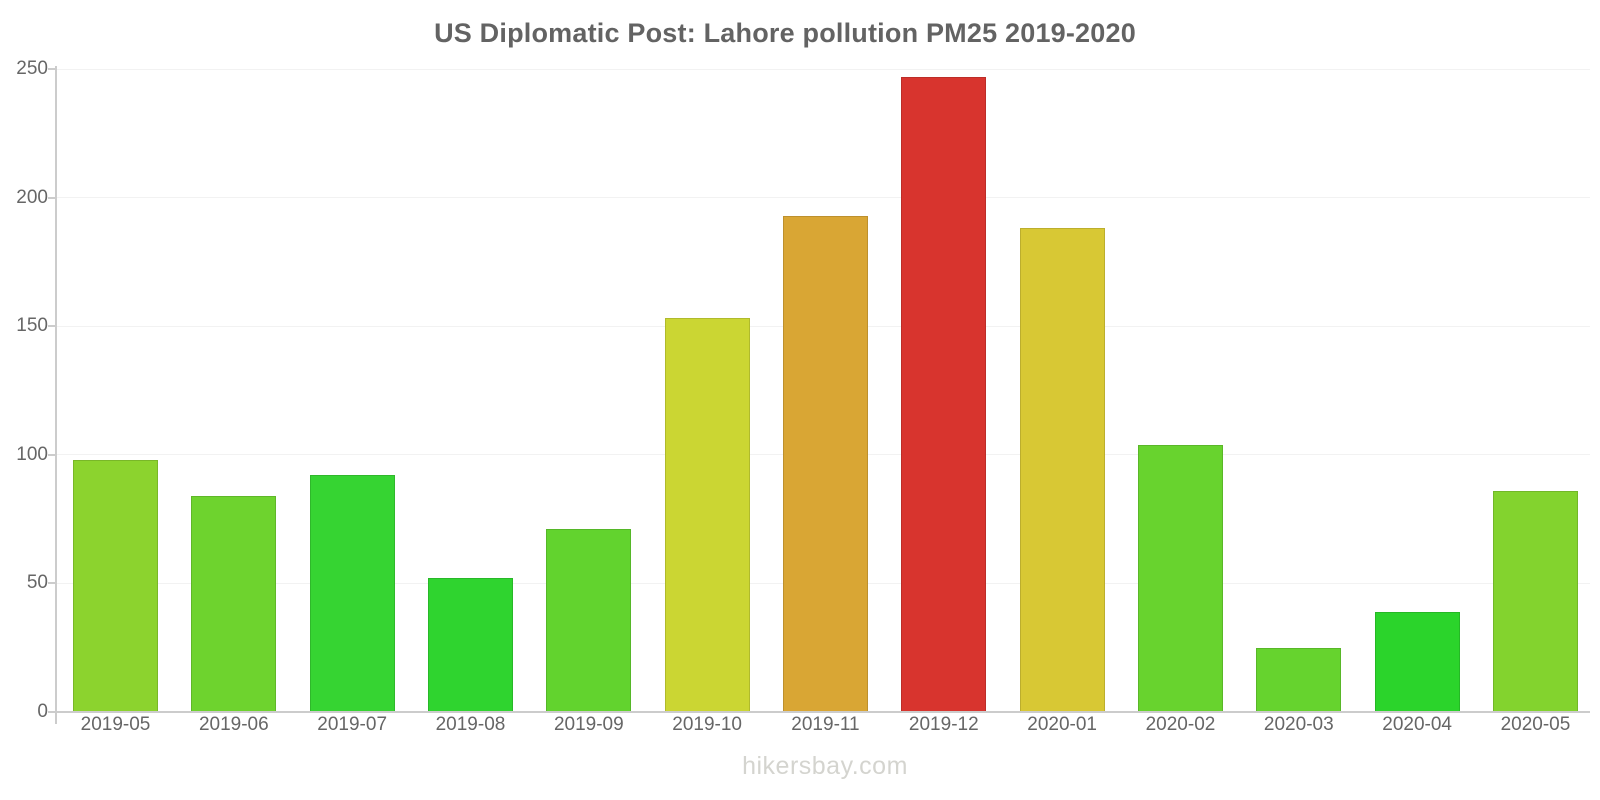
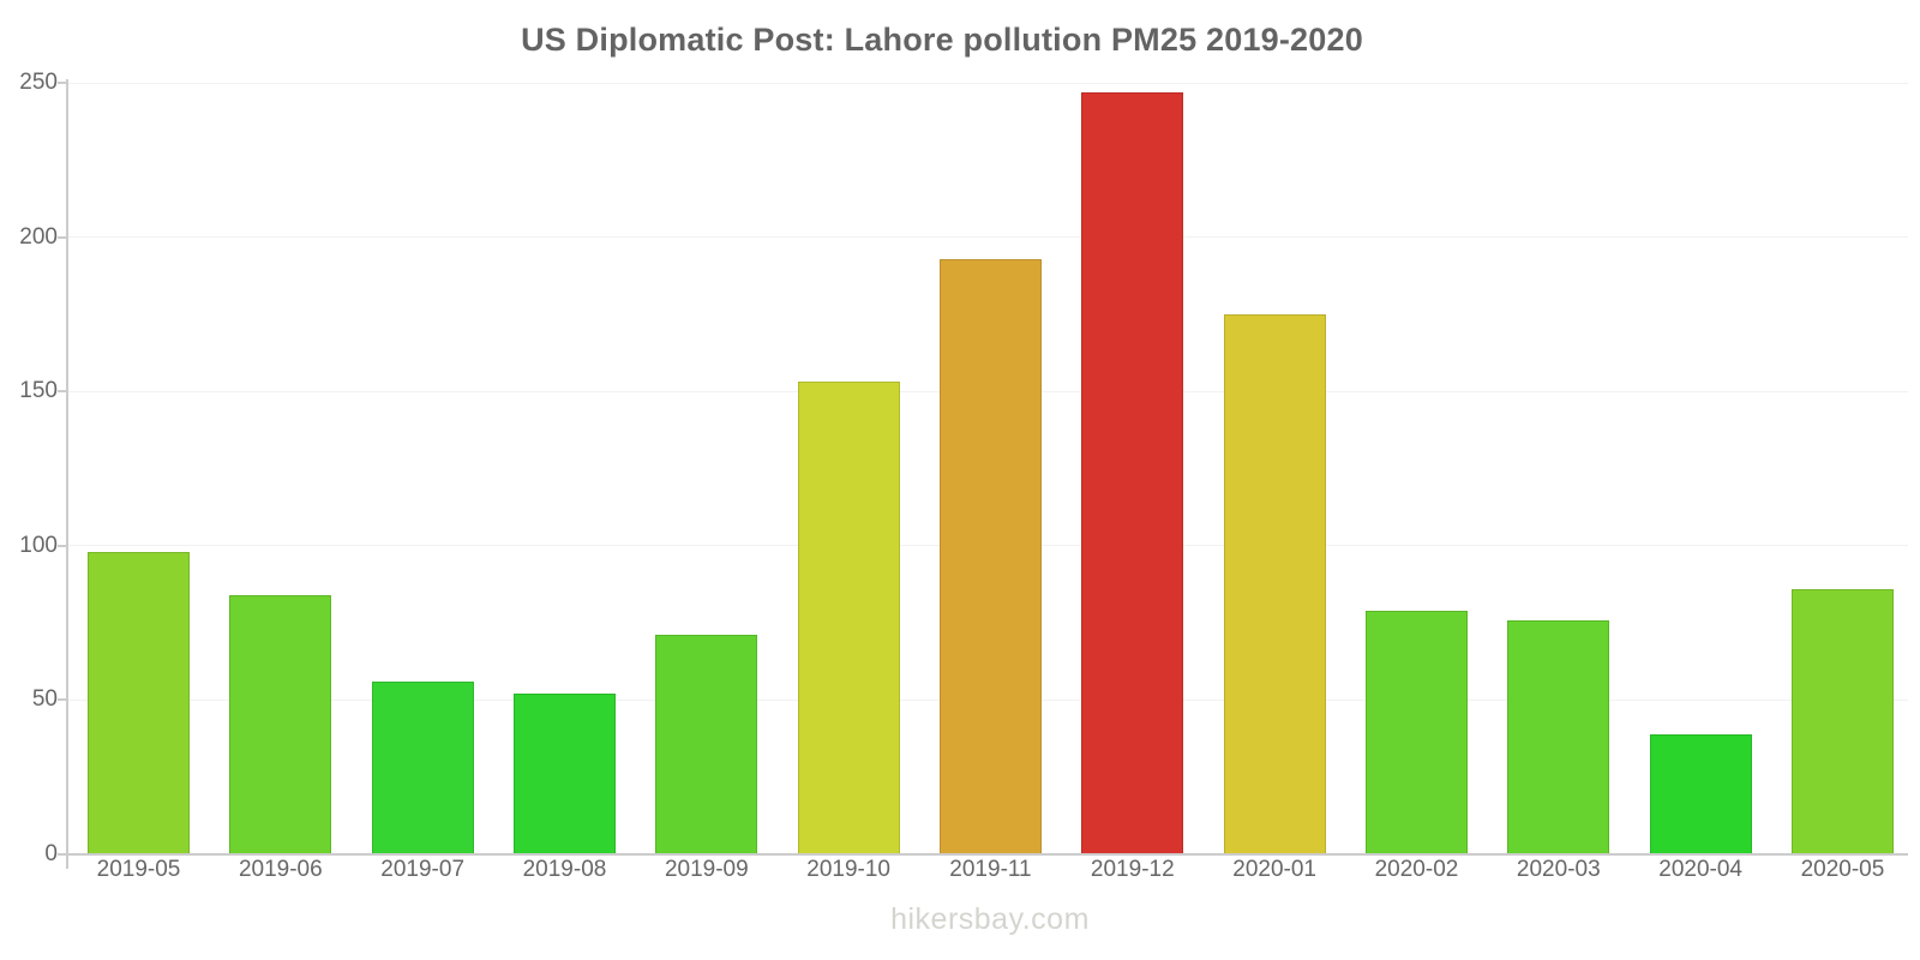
2019-07: 92 -> 56
2020-01: 188 -> 175
2020-02: 104 -> 79
2020-03: 25 -> 76
